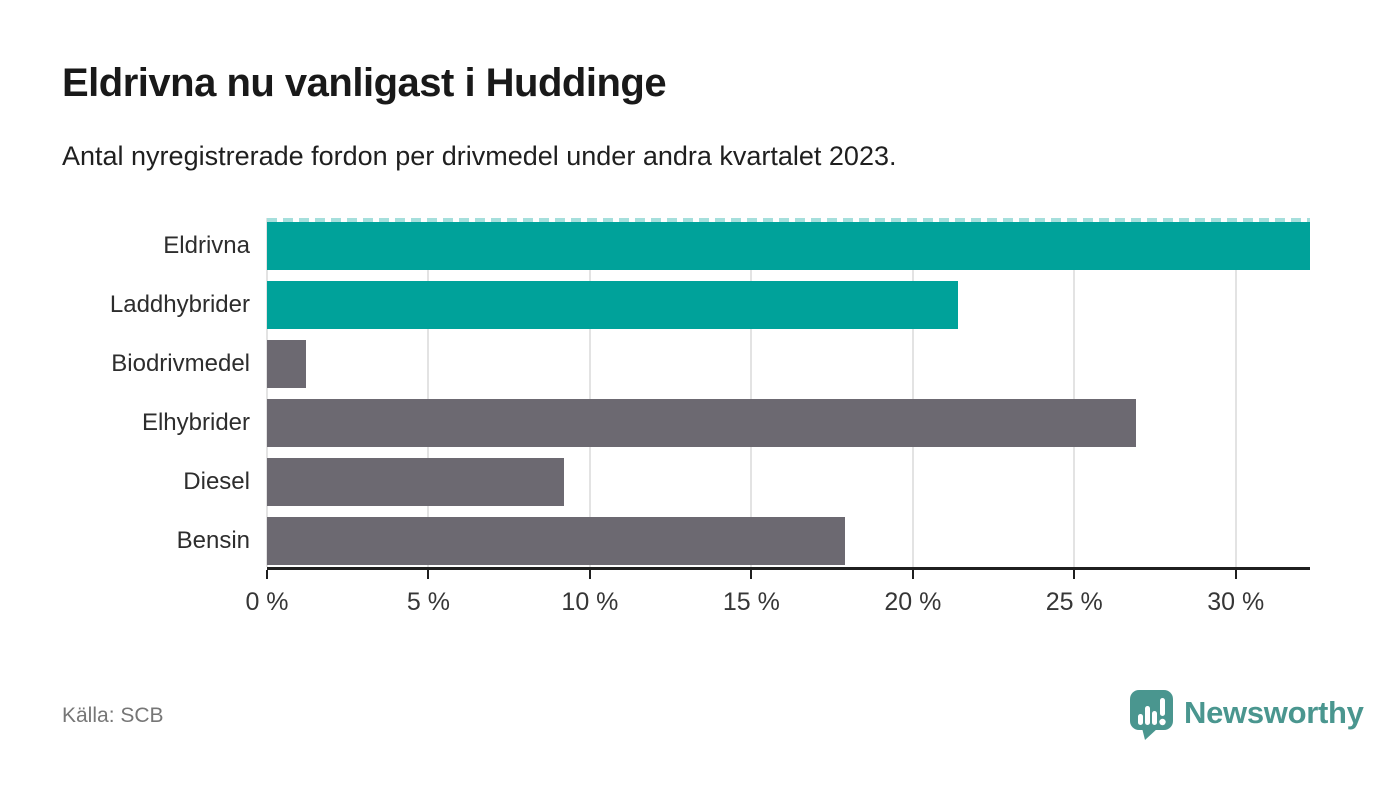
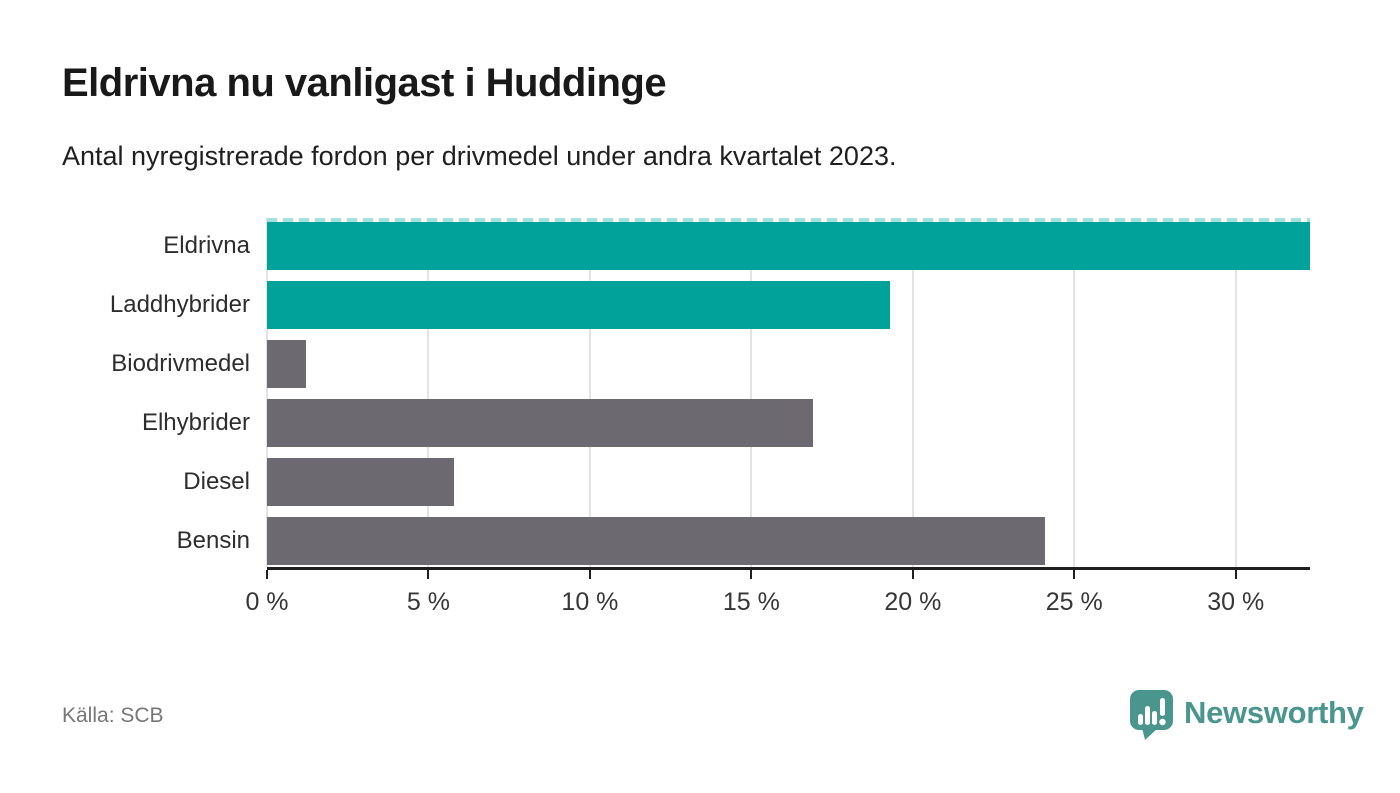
Laddhybrider: 21.4% -> 19.3%
Elhybrider: 26.9% -> 16.9%
Diesel: 9.2% -> 5.8%
Bensin: 17.9% -> 24.1%
